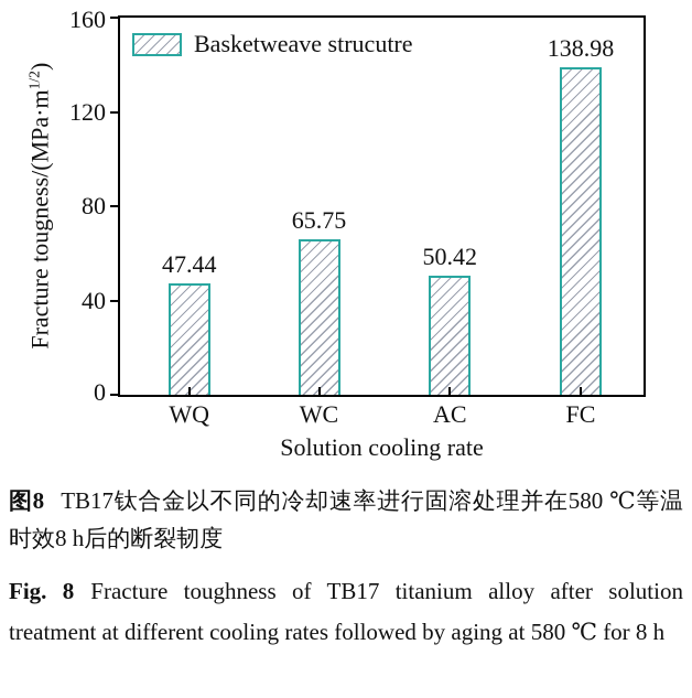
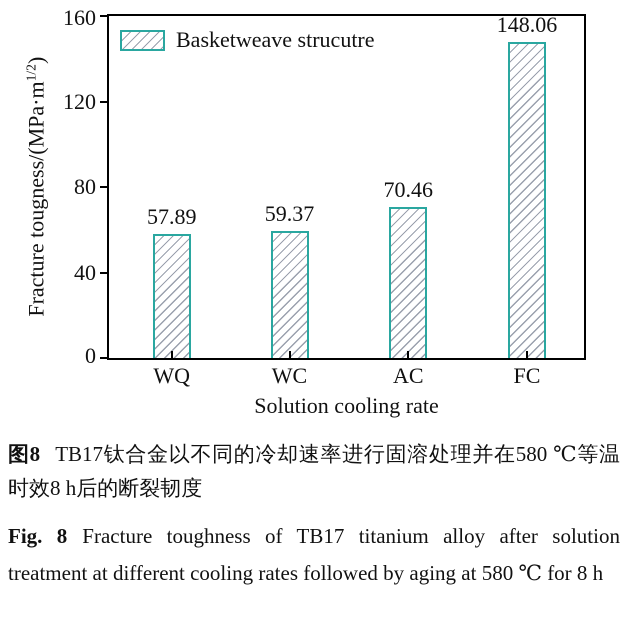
WQ: 47.44 -> 57.89
WC: 65.75 -> 59.37
AC: 50.42 -> 70.46
FC: 138.98 -> 148.06
